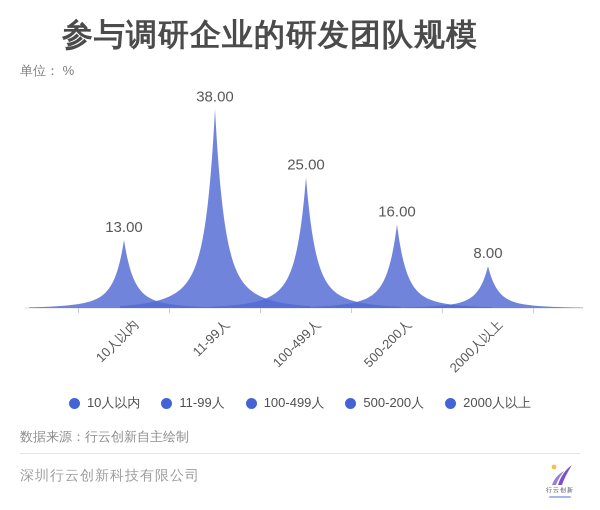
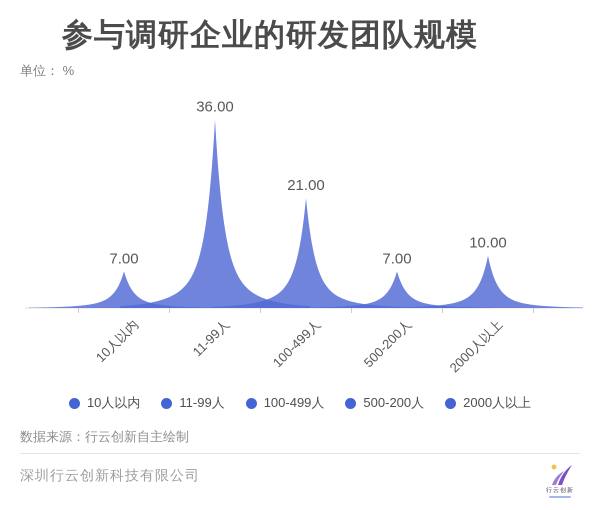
10人以内: 13.00 -> 7.00
11-99人: 38.00 -> 36.00
100-499人: 25.00 -> 21.00
500-200人: 16.00 -> 7.00
2000人以上: 8.00 -> 10.00
